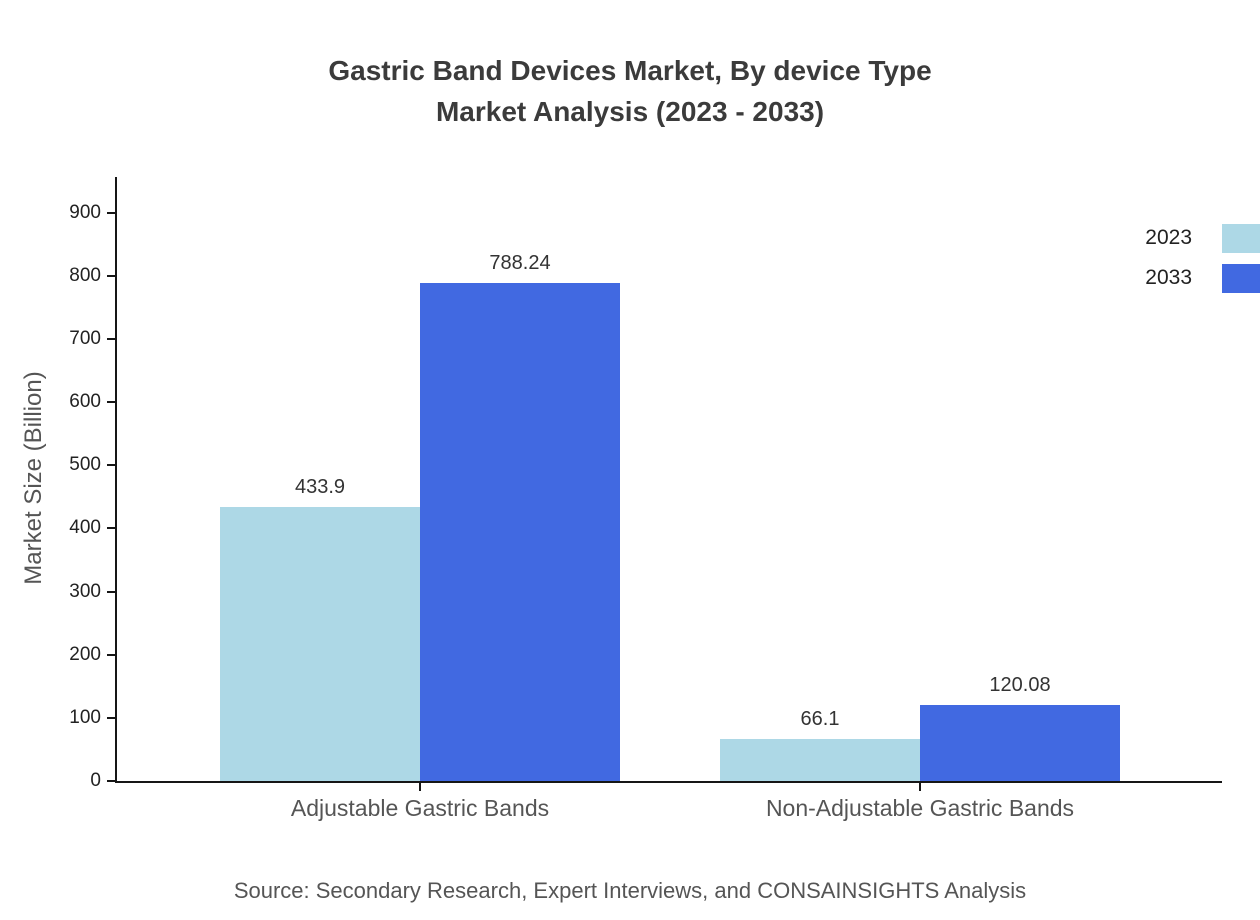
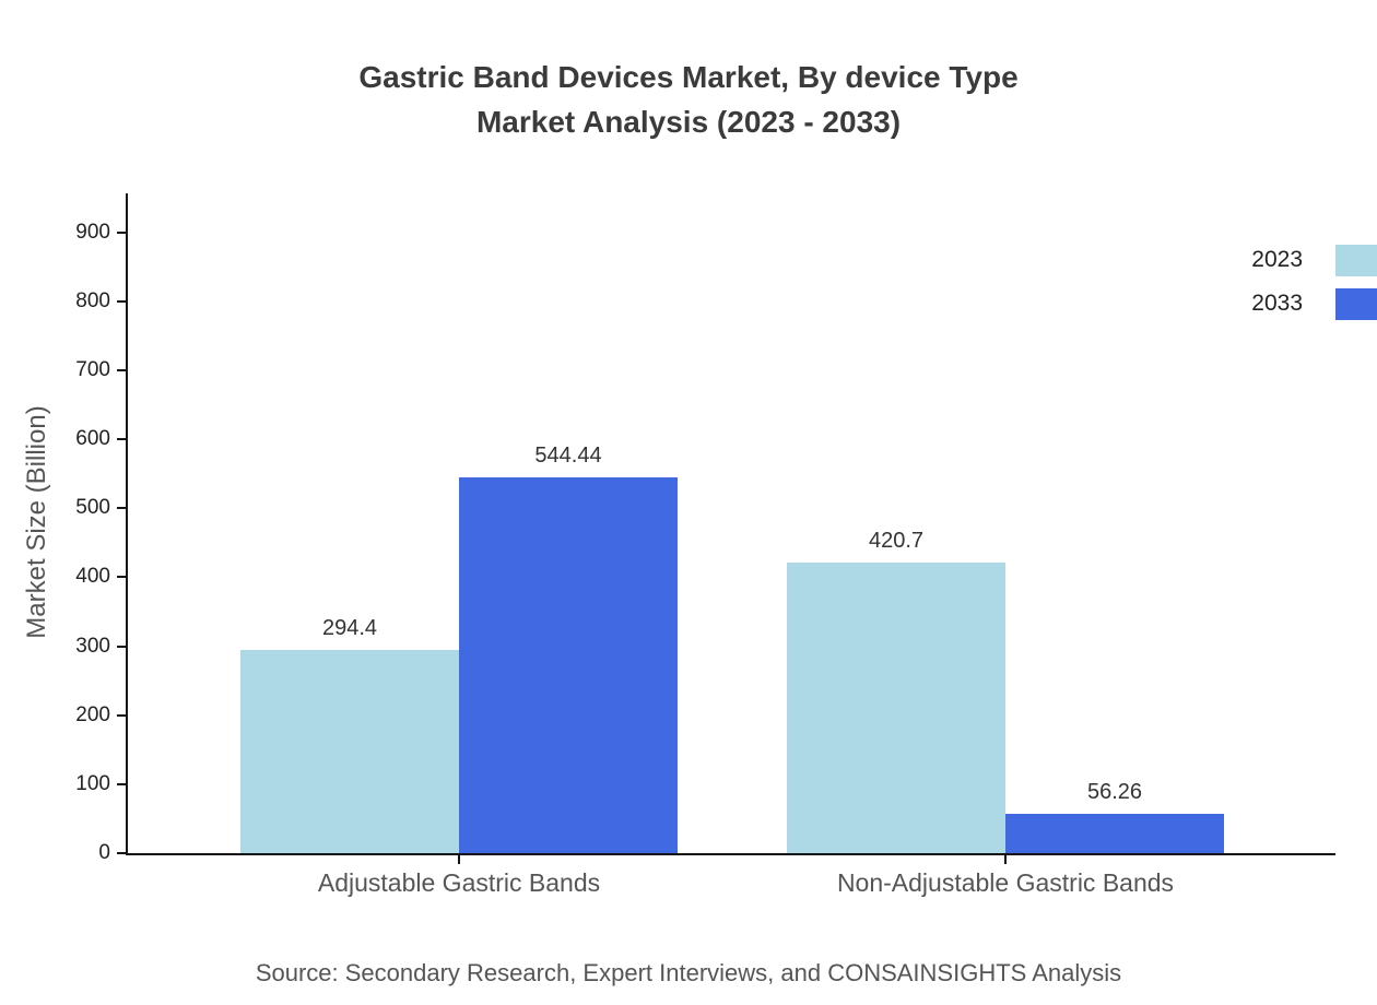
2023/Adjustable Gastric Bands: 433.9 -> 294.4
2033/Adjustable Gastric Bands: 788.24 -> 544.44
2023/Non-Adjustable Gastric Bands: 66.1 -> 420.7
2033/Non-Adjustable Gastric Bands: 120.08 -> 56.26
